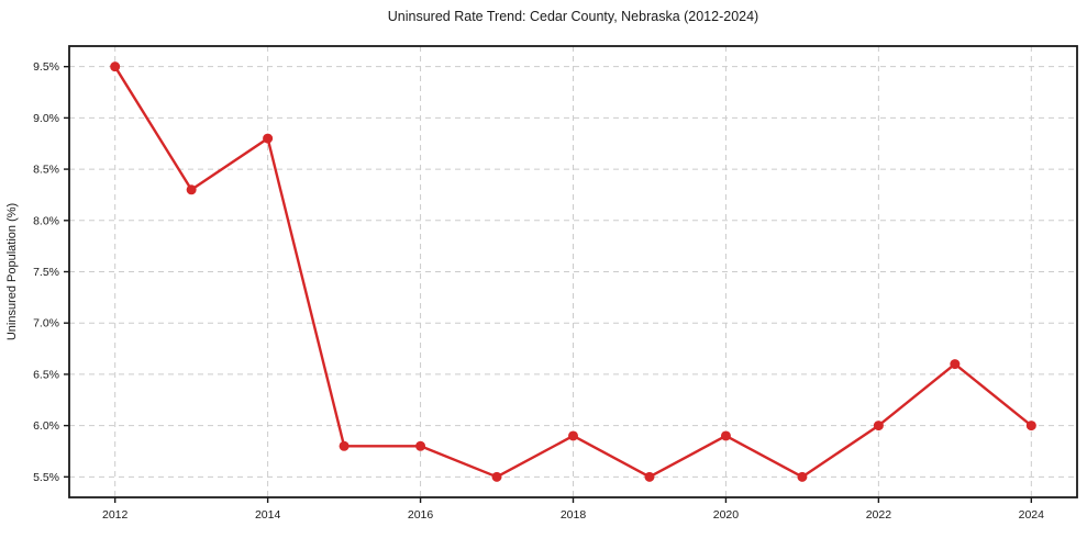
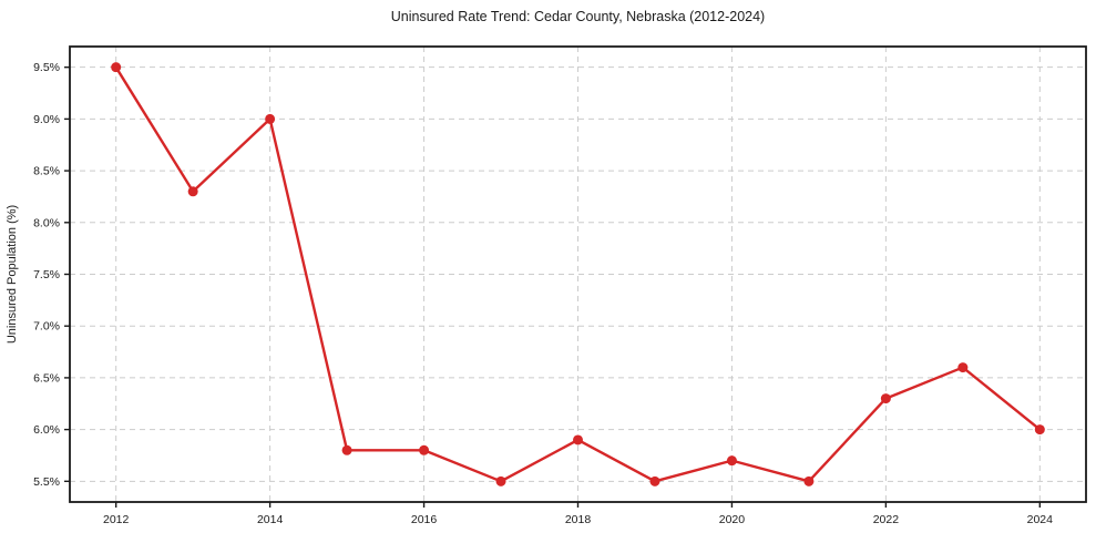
2014: 8.8% -> 9.0%
2020: 5.9% -> 5.7%
2022: 6.0% -> 6.3%
